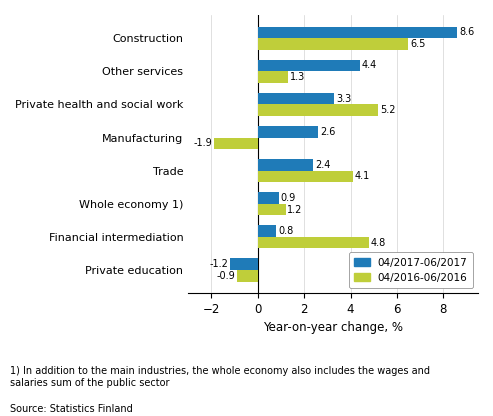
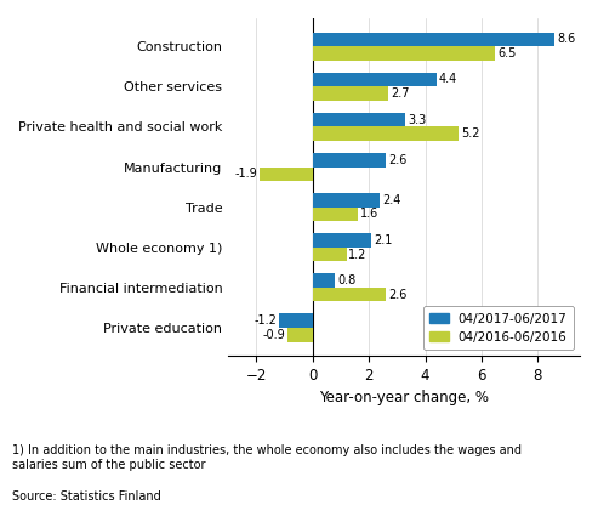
04/2016-06/2016/Other services: 1.3 -> 2.7
04/2016-06/2016/Trade: 4.1 -> 1.6
04/2017-06/2017/Whole economy 1): 0.9 -> 2.1
04/2016-06/2016/Financial intermediation: 4.8 -> 2.6
